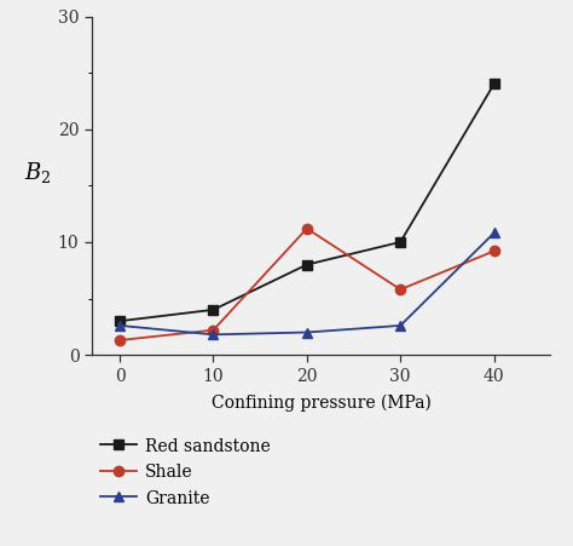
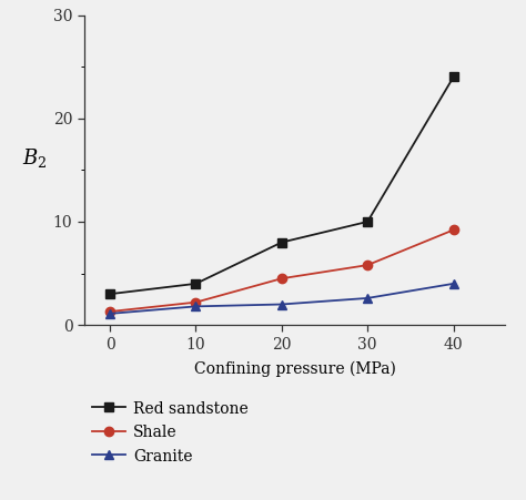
Granite/0: 2.6 -> 1.1
Shale/20: 11.2 -> 4.5
Granite/40: 10.8 -> 4.0
